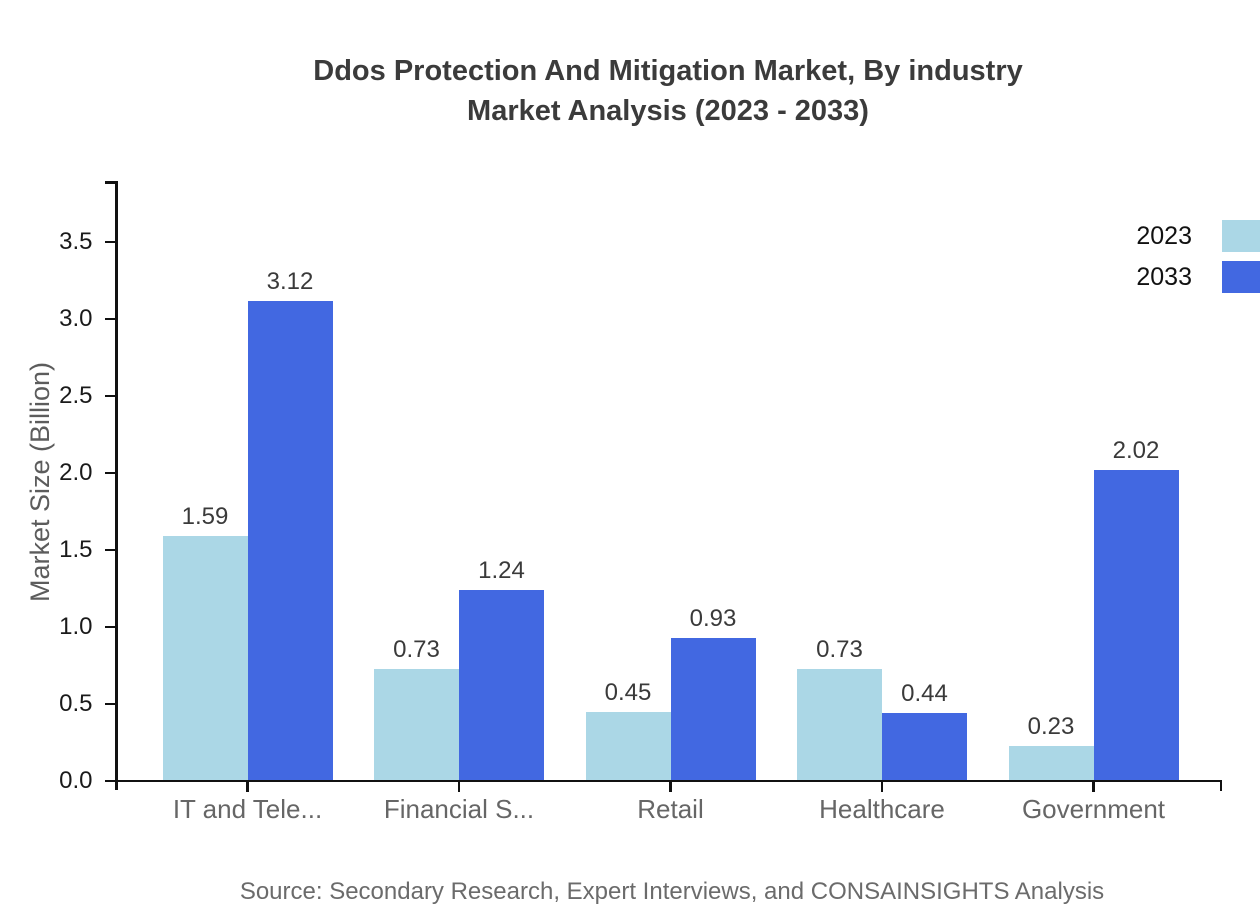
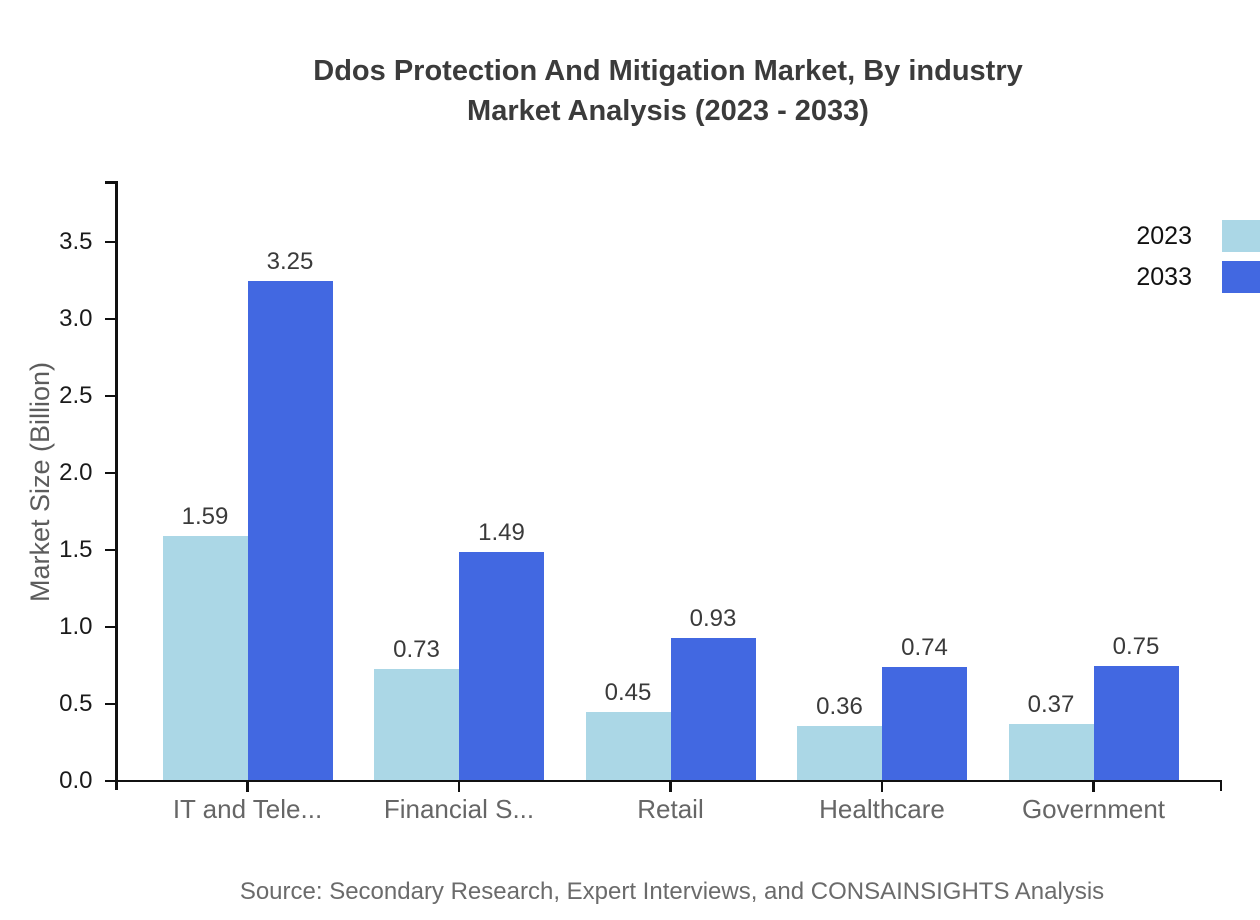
2033/IT and Tele...: 3.12 -> 3.25
2033/Financial S...: 1.24 -> 1.49
2023/Healthcare: 0.73 -> 0.36
2033/Healthcare: 0.44 -> 0.74
2023/Government: 0.23 -> 0.37
2033/Government: 2.02 -> 0.75
